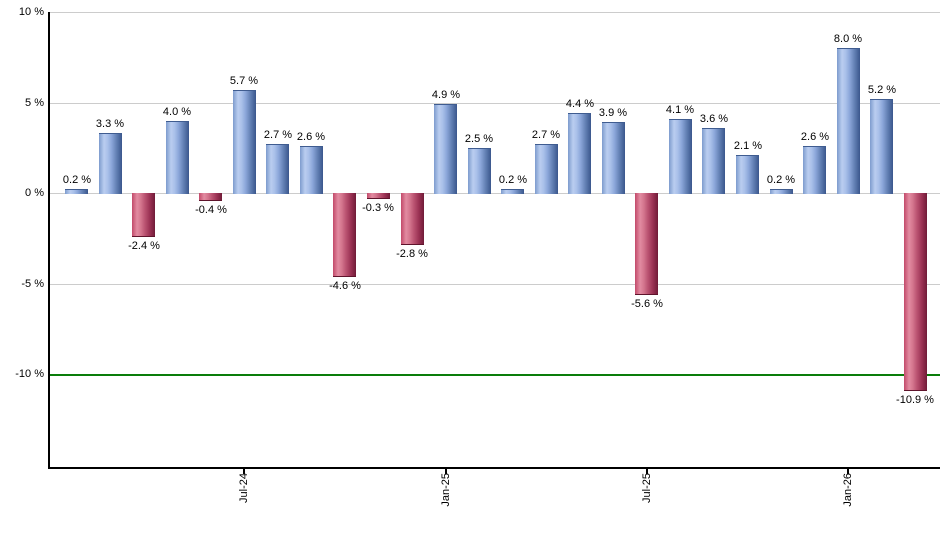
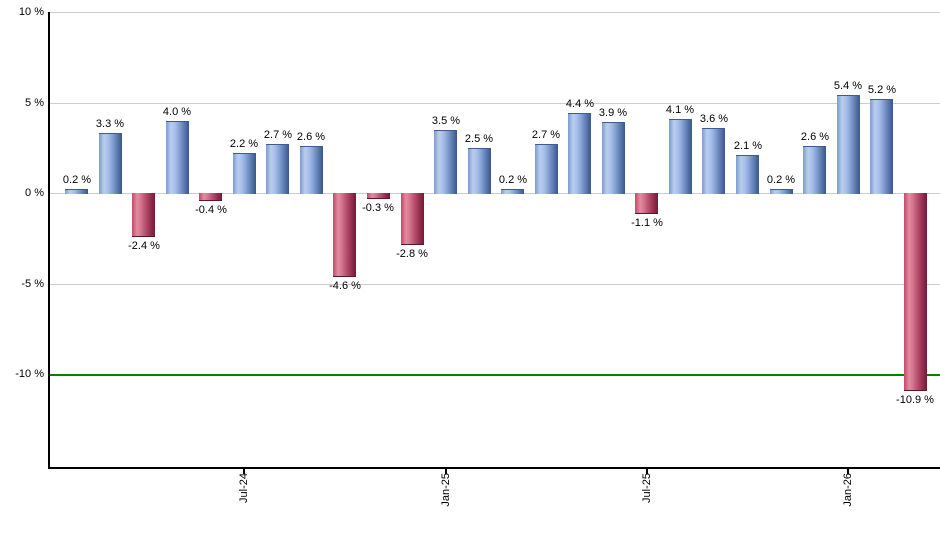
Jul-24: 5.7 -> 2.2
Jan-25: 4.9 -> 3.5
Jul-25: -5.6 -> -1.1
Jan-26: 8.0 -> 5.4
